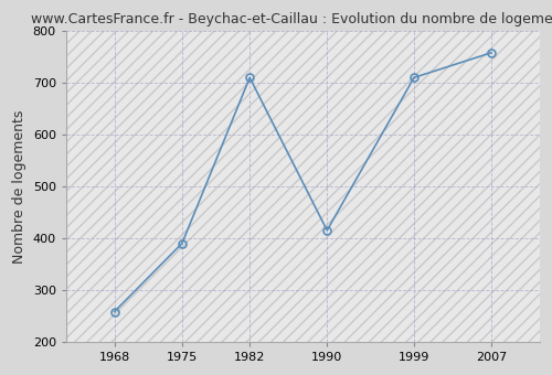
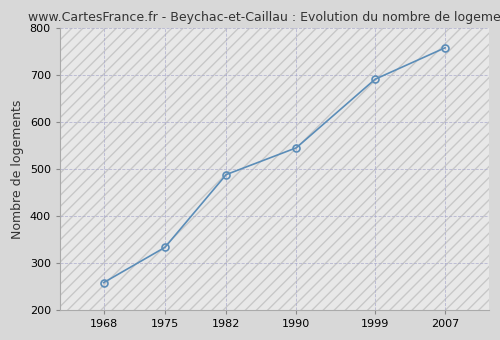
1975: 390 -> 333
1982: 710 -> 488
1990: 415 -> 545
1999: 710 -> 691
